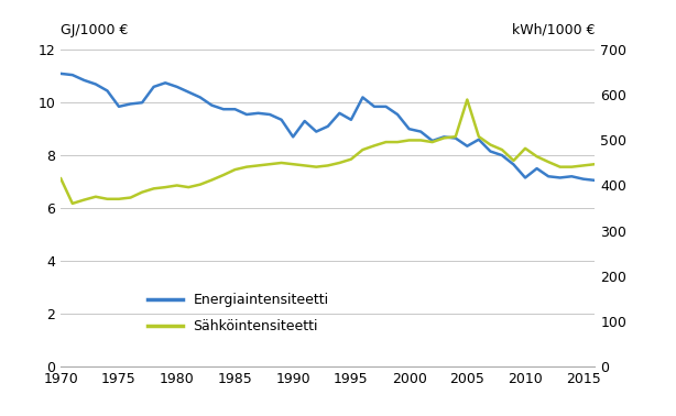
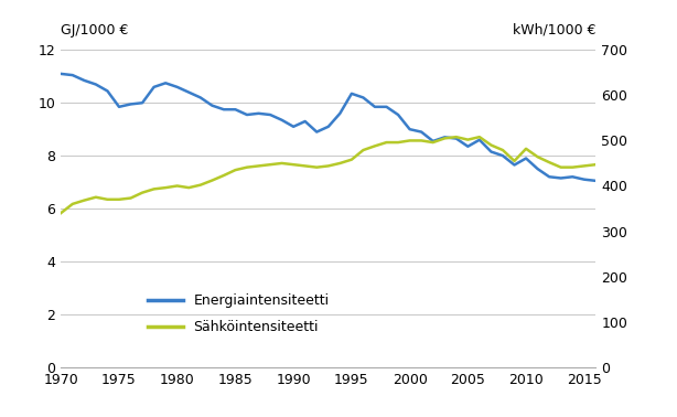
Sähköintensiteetti/1970: 415 -> 340
Energiaintensiteetti/1990: 8.70 -> 9.10
Energiaintensiteetti/1995: 9.35 -> 10.35
Sähköintensiteetti/2005: 590 -> 502
Energiaintensiteetti/2010: 7.15 -> 7.90
